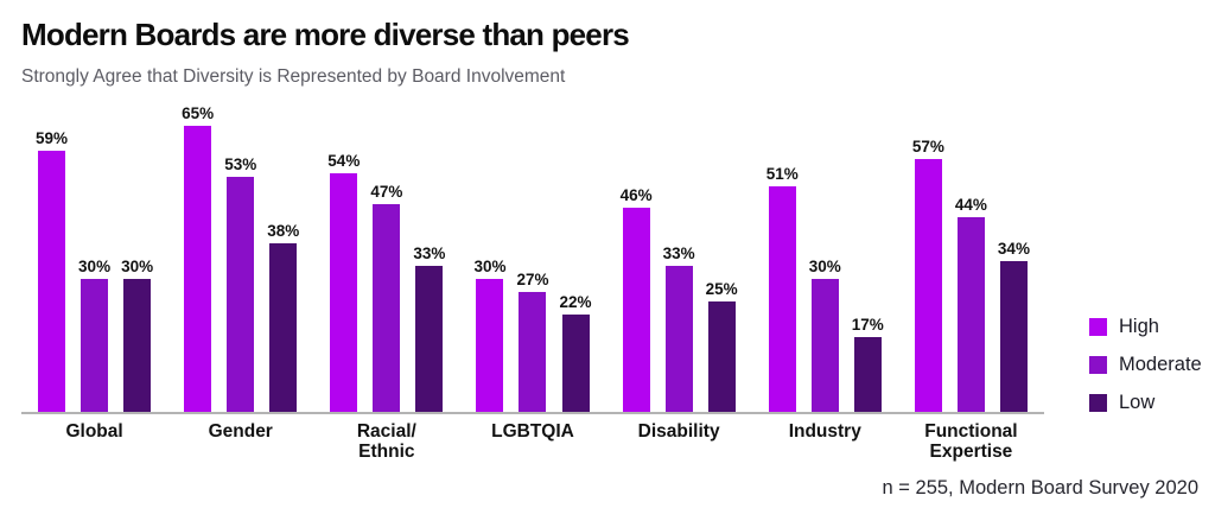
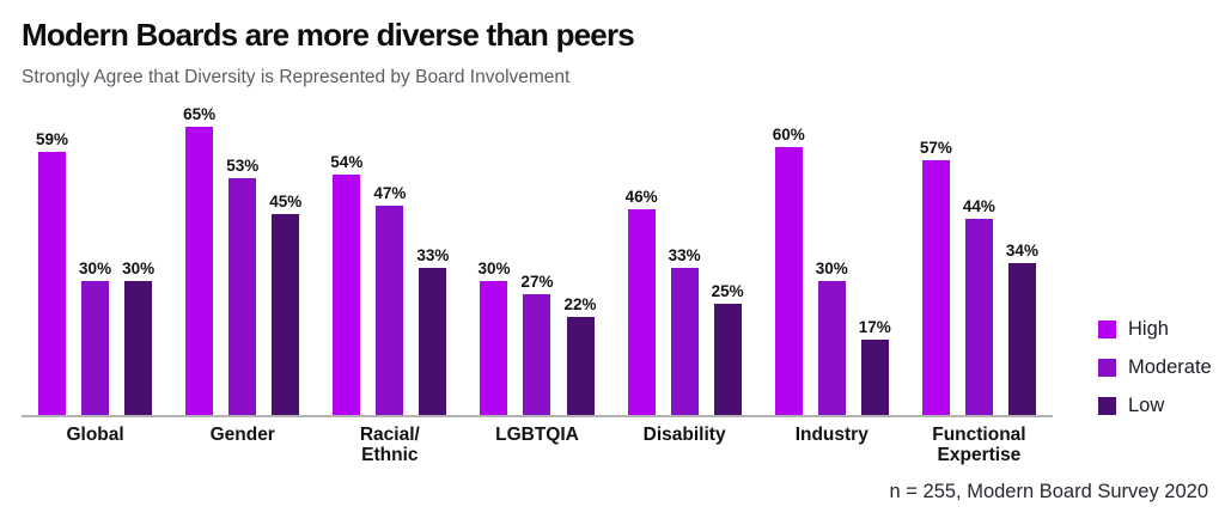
Low/Gender: 38% -> 45%
High/Industry: 51% -> 60%
